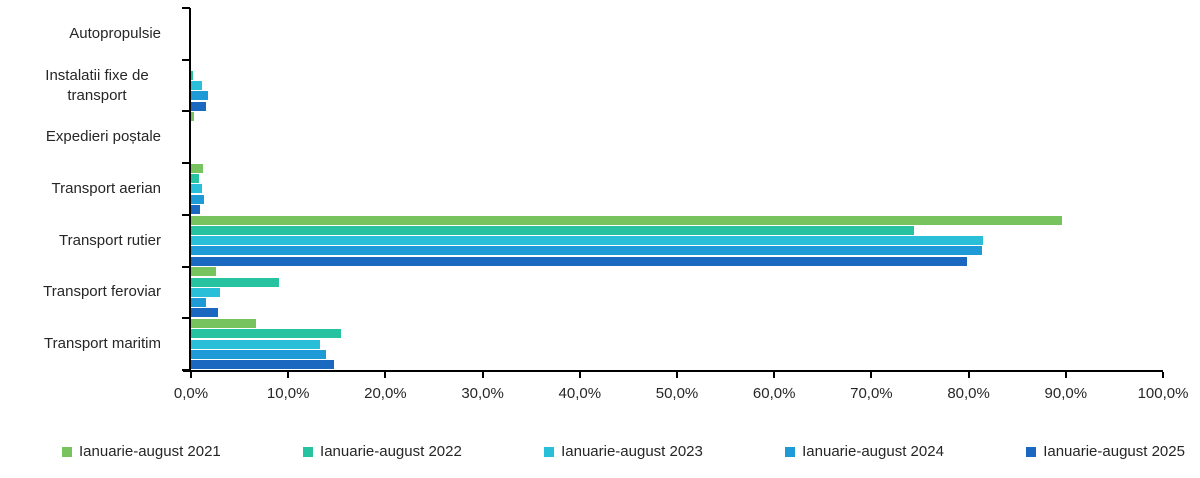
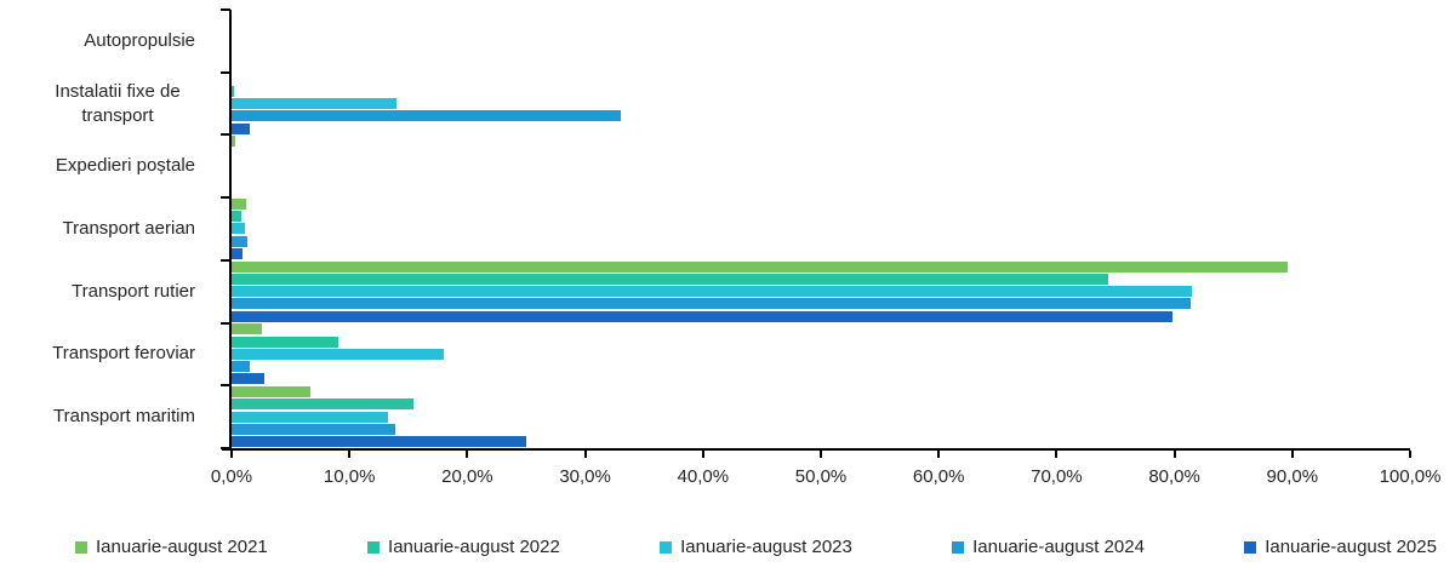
Ianuarie-august 2023/Instalatii fixe de transport: 1% -> 14%
Ianuarie-august 2024/Instalatii fixe de transport: 2% -> 33%
Ianuarie-august 2023/Transport feroviar: 3% -> 18%
Ianuarie-august 2025/Transport maritim: 15% -> 25%
